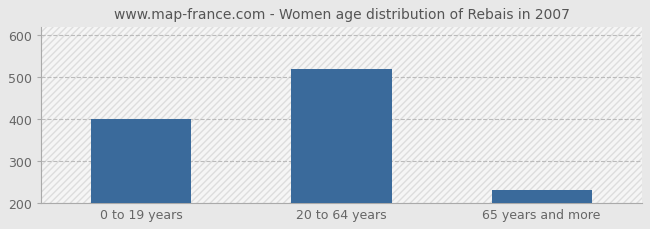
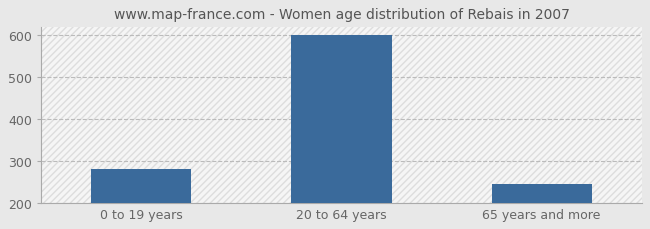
0 to 19 years: 400 -> 280
20 to 64 years: 520 -> 600
65 years and more: 230 -> 244
